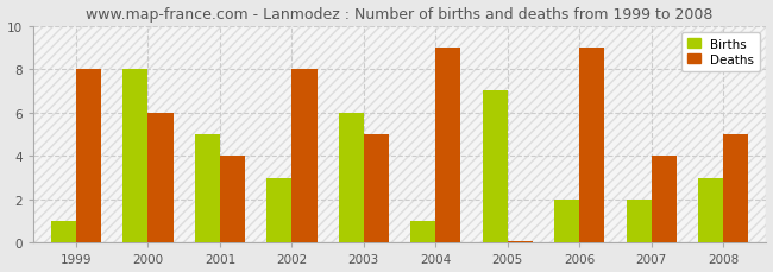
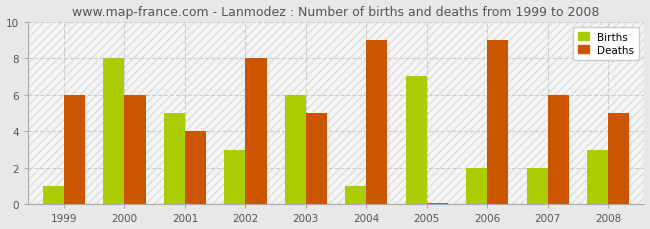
Deaths/1999: 8.0 -> 6.0
Deaths/2007: 4.0 -> 6.0
